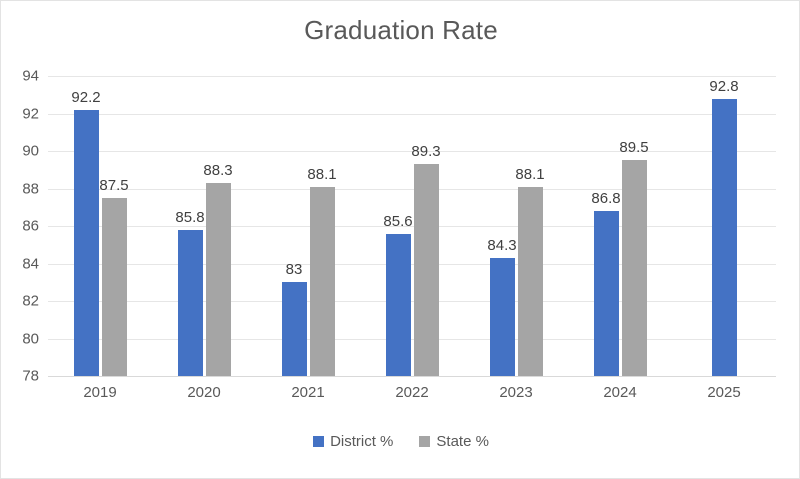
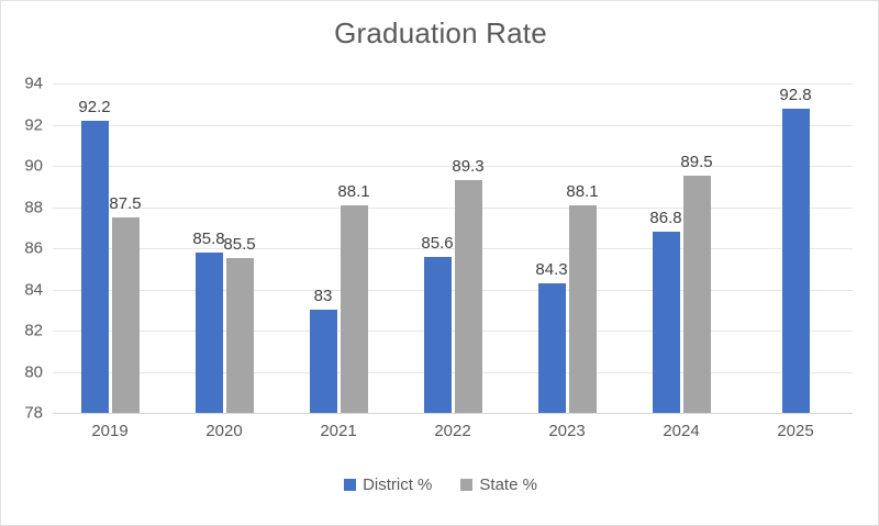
State %/2020: 88.3 -> 85.5
